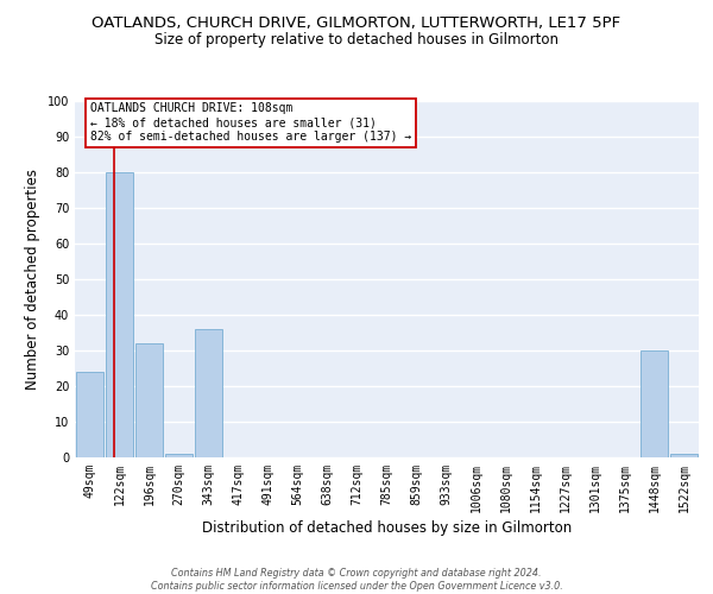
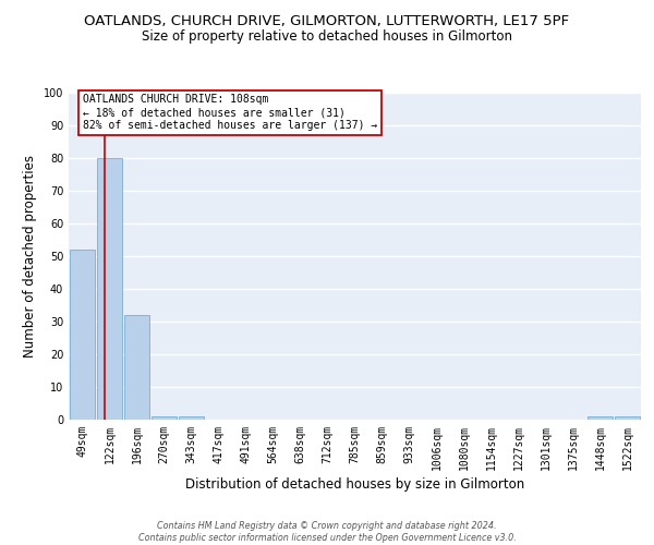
49sqm: 24 -> 52
343sqm: 36 -> 1
1448sqm: 30 -> 1
